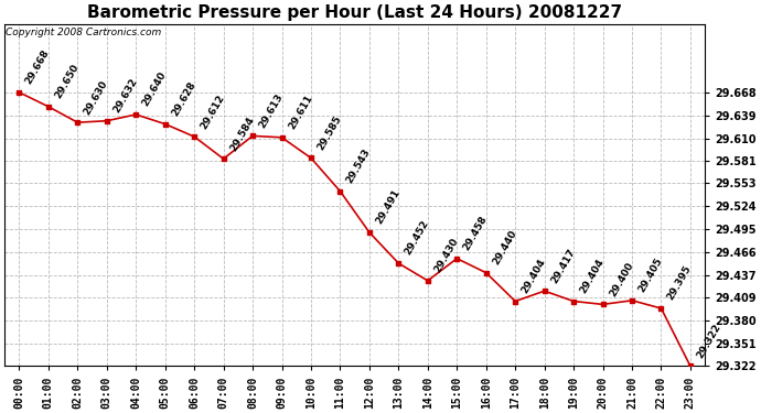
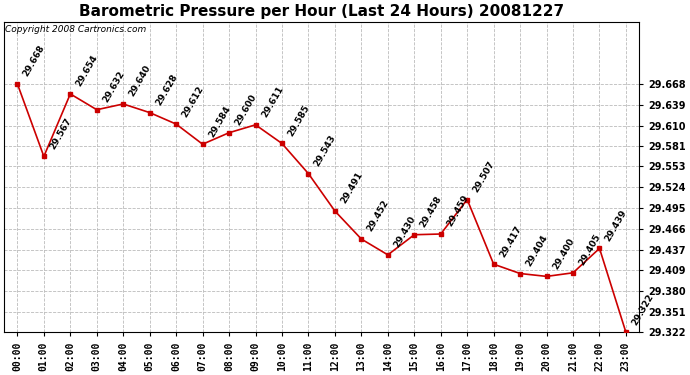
01:00: 29.650 -> 29.567
02:00: 29.630 -> 29.654
08:00: 29.613 -> 29.600
16:00: 29.440 -> 29.459
17:00: 29.404 -> 29.507
22:00: 29.395 -> 29.439
